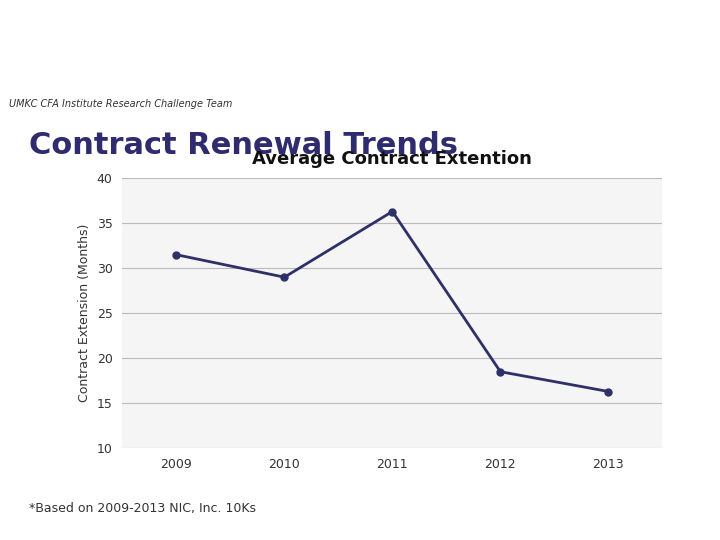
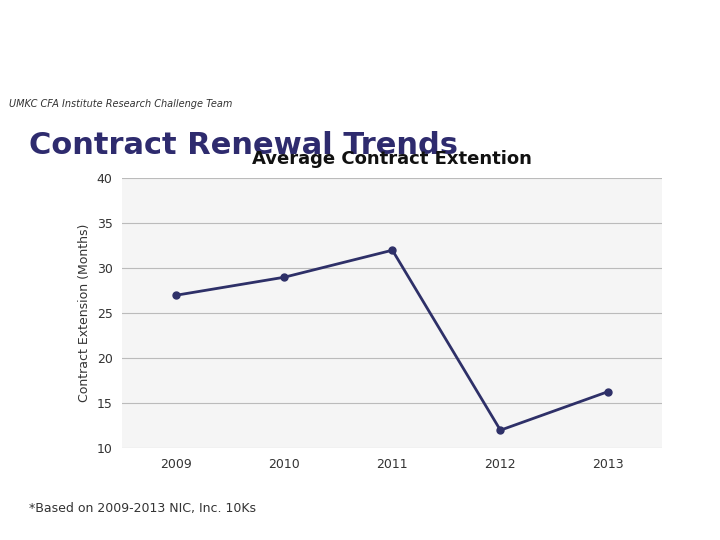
2009: 31.5 -> 27.0
2011: 36.3 -> 32.0
2012: 18.5 -> 12.0
